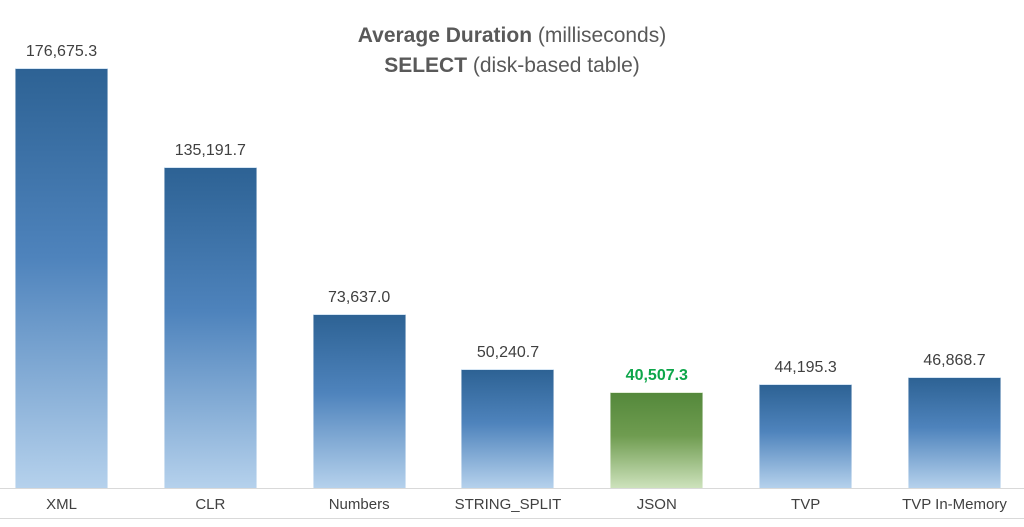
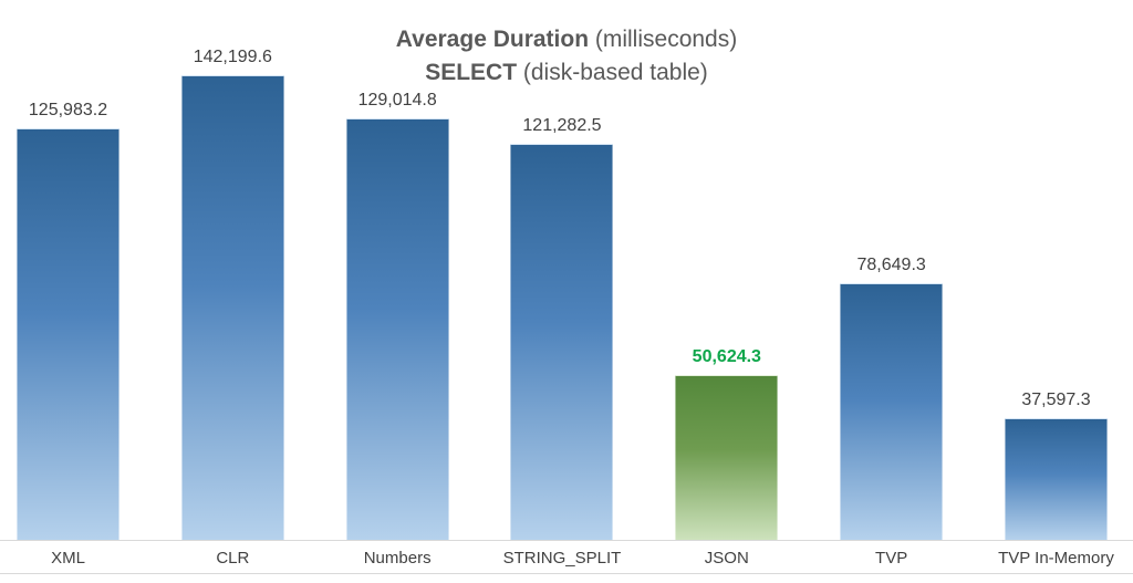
XML: 176,675.3 -> 125,983.2
CLR: 135,191.7 -> 142,199.6
Numbers: 73,637.0 -> 129,014.8
STRING_SPLIT: 50,240.7 -> 121,282.5
JSON: 40,507.3 -> 50,624.3
TVP: 44,195.3 -> 78,649.3
TVP In-Memory: 46,868.7 -> 37,597.3
